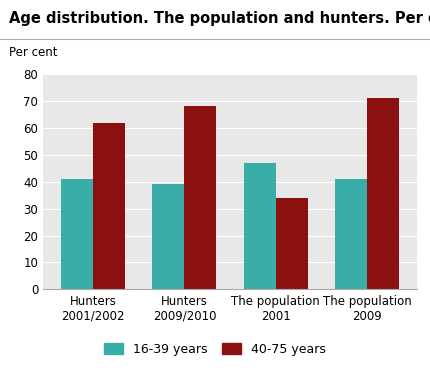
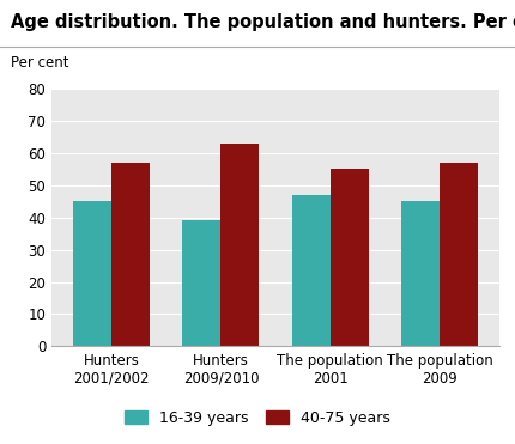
16-39 years/Hunters 2001/2002: 41 -> 45
40-75 years/Hunters 2001/2002: 62 -> 57
40-75 years/Hunters 2009/2010: 68 -> 63
40-75 years/The population 2001: 34 -> 55
16-39 years/The population 2009: 41 -> 45
40-75 years/The population 2009: 71 -> 57
